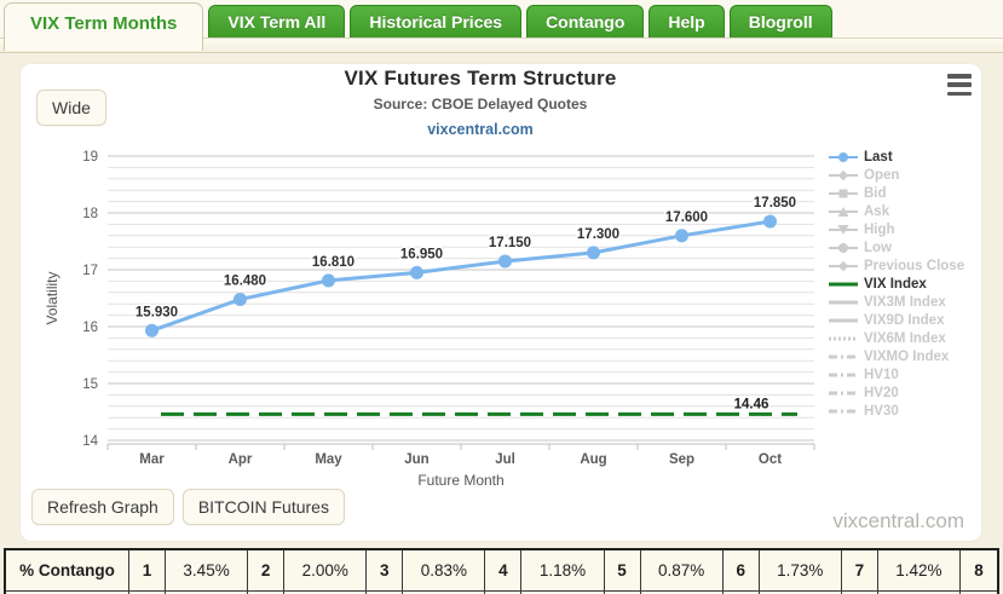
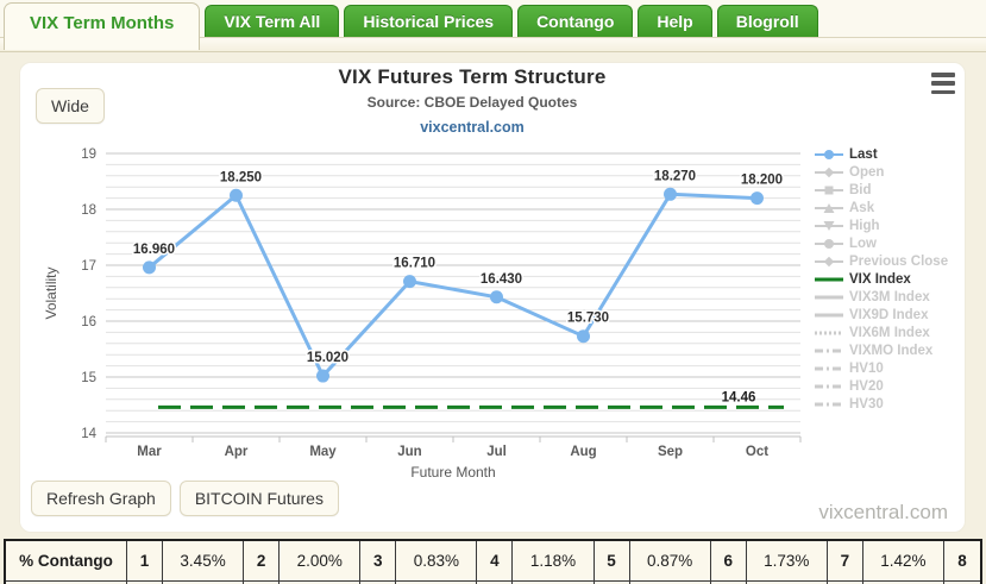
Mar: 15.930 -> 16.960
Apr: 16.480 -> 18.250
May: 16.810 -> 15.020
Jun: 16.950 -> 16.710
Jul: 17.150 -> 16.430
Aug: 17.300 -> 15.730
Sep: 17.600 -> 18.270
Oct: 17.850 -> 18.200
